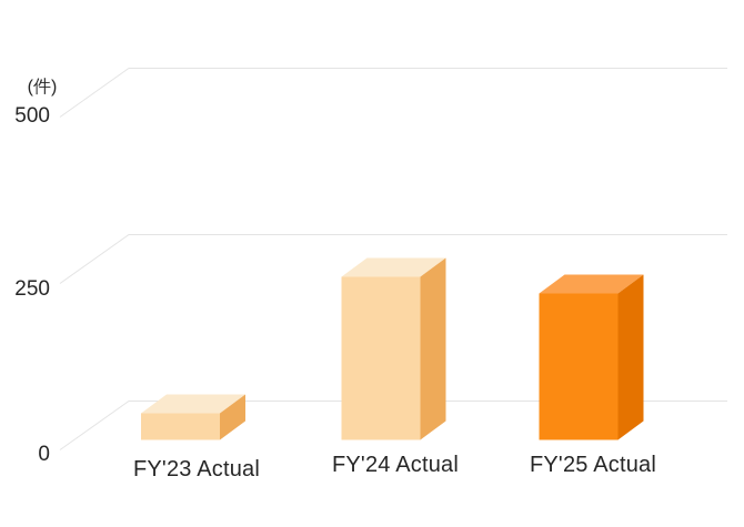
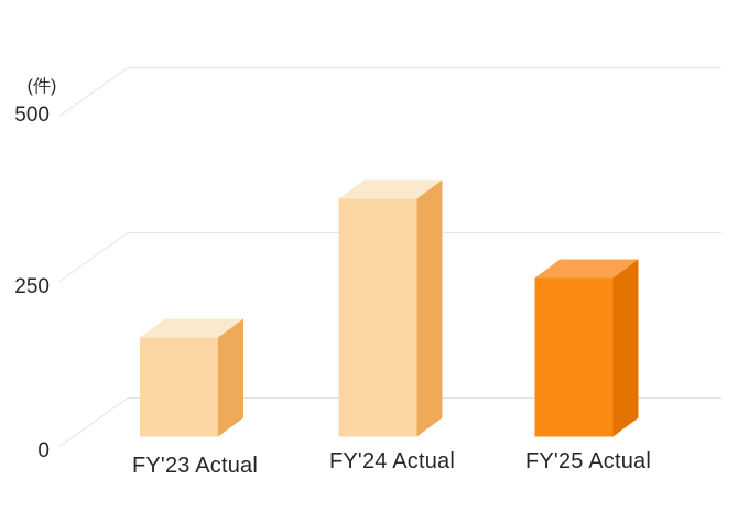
FY'23 Actual: 40 -> 150
FY'24 Actual: 240 -> 360
FY'25 Actual: 220 -> 240
